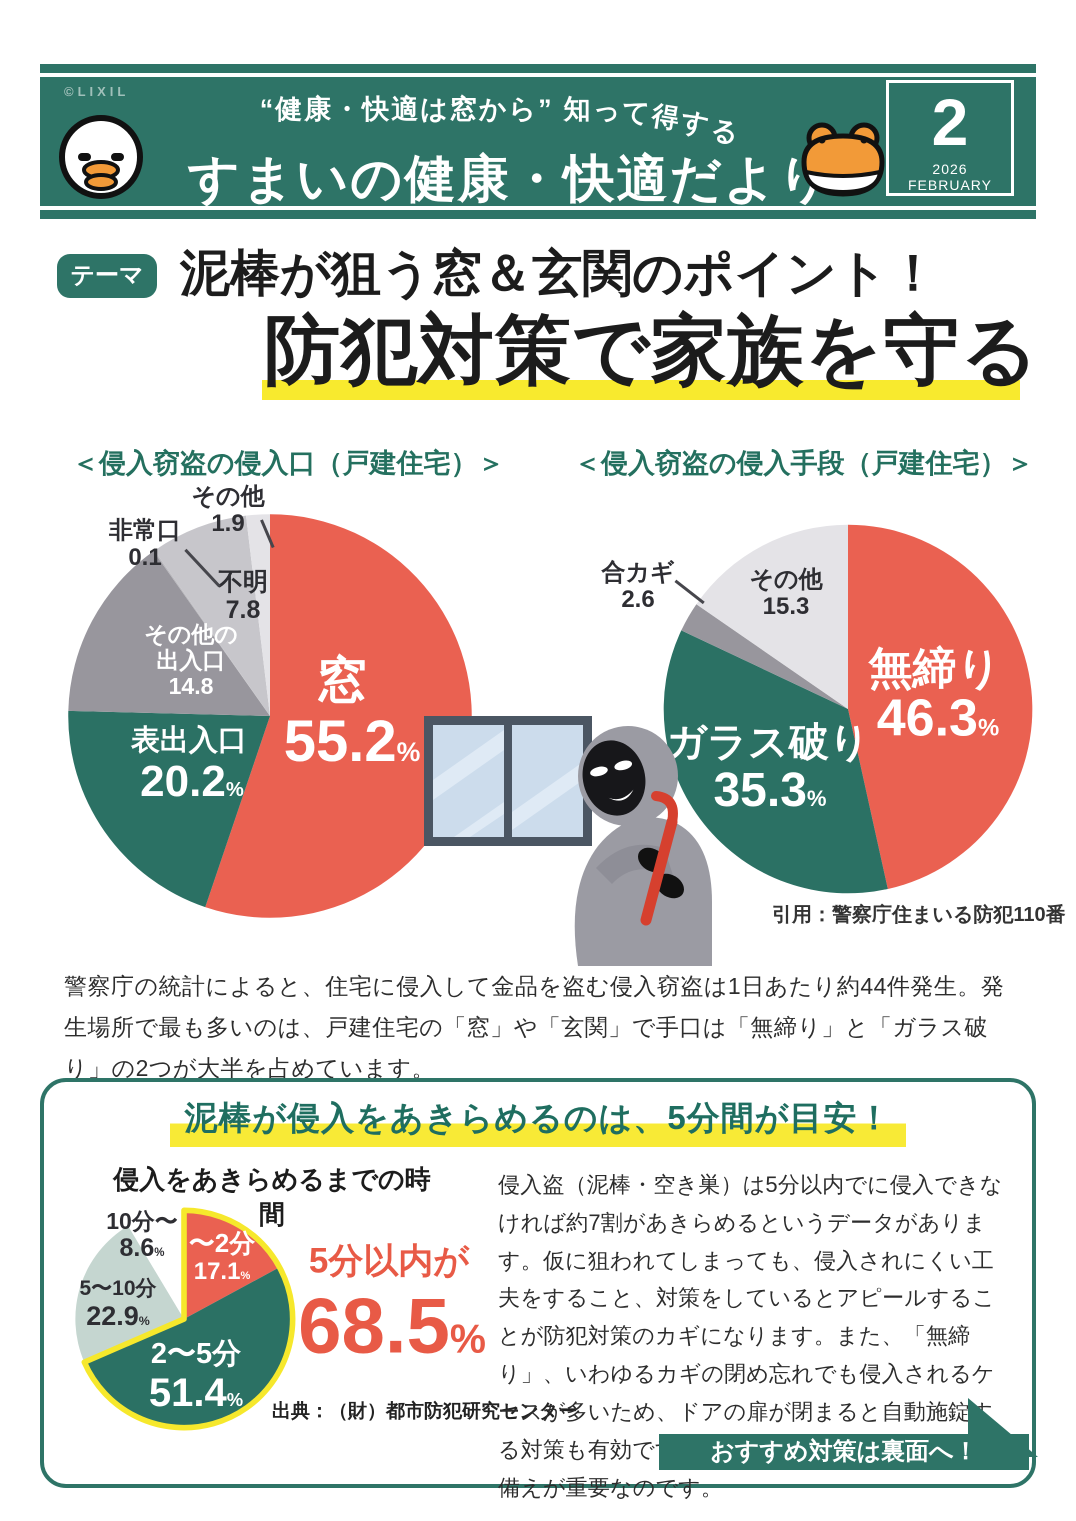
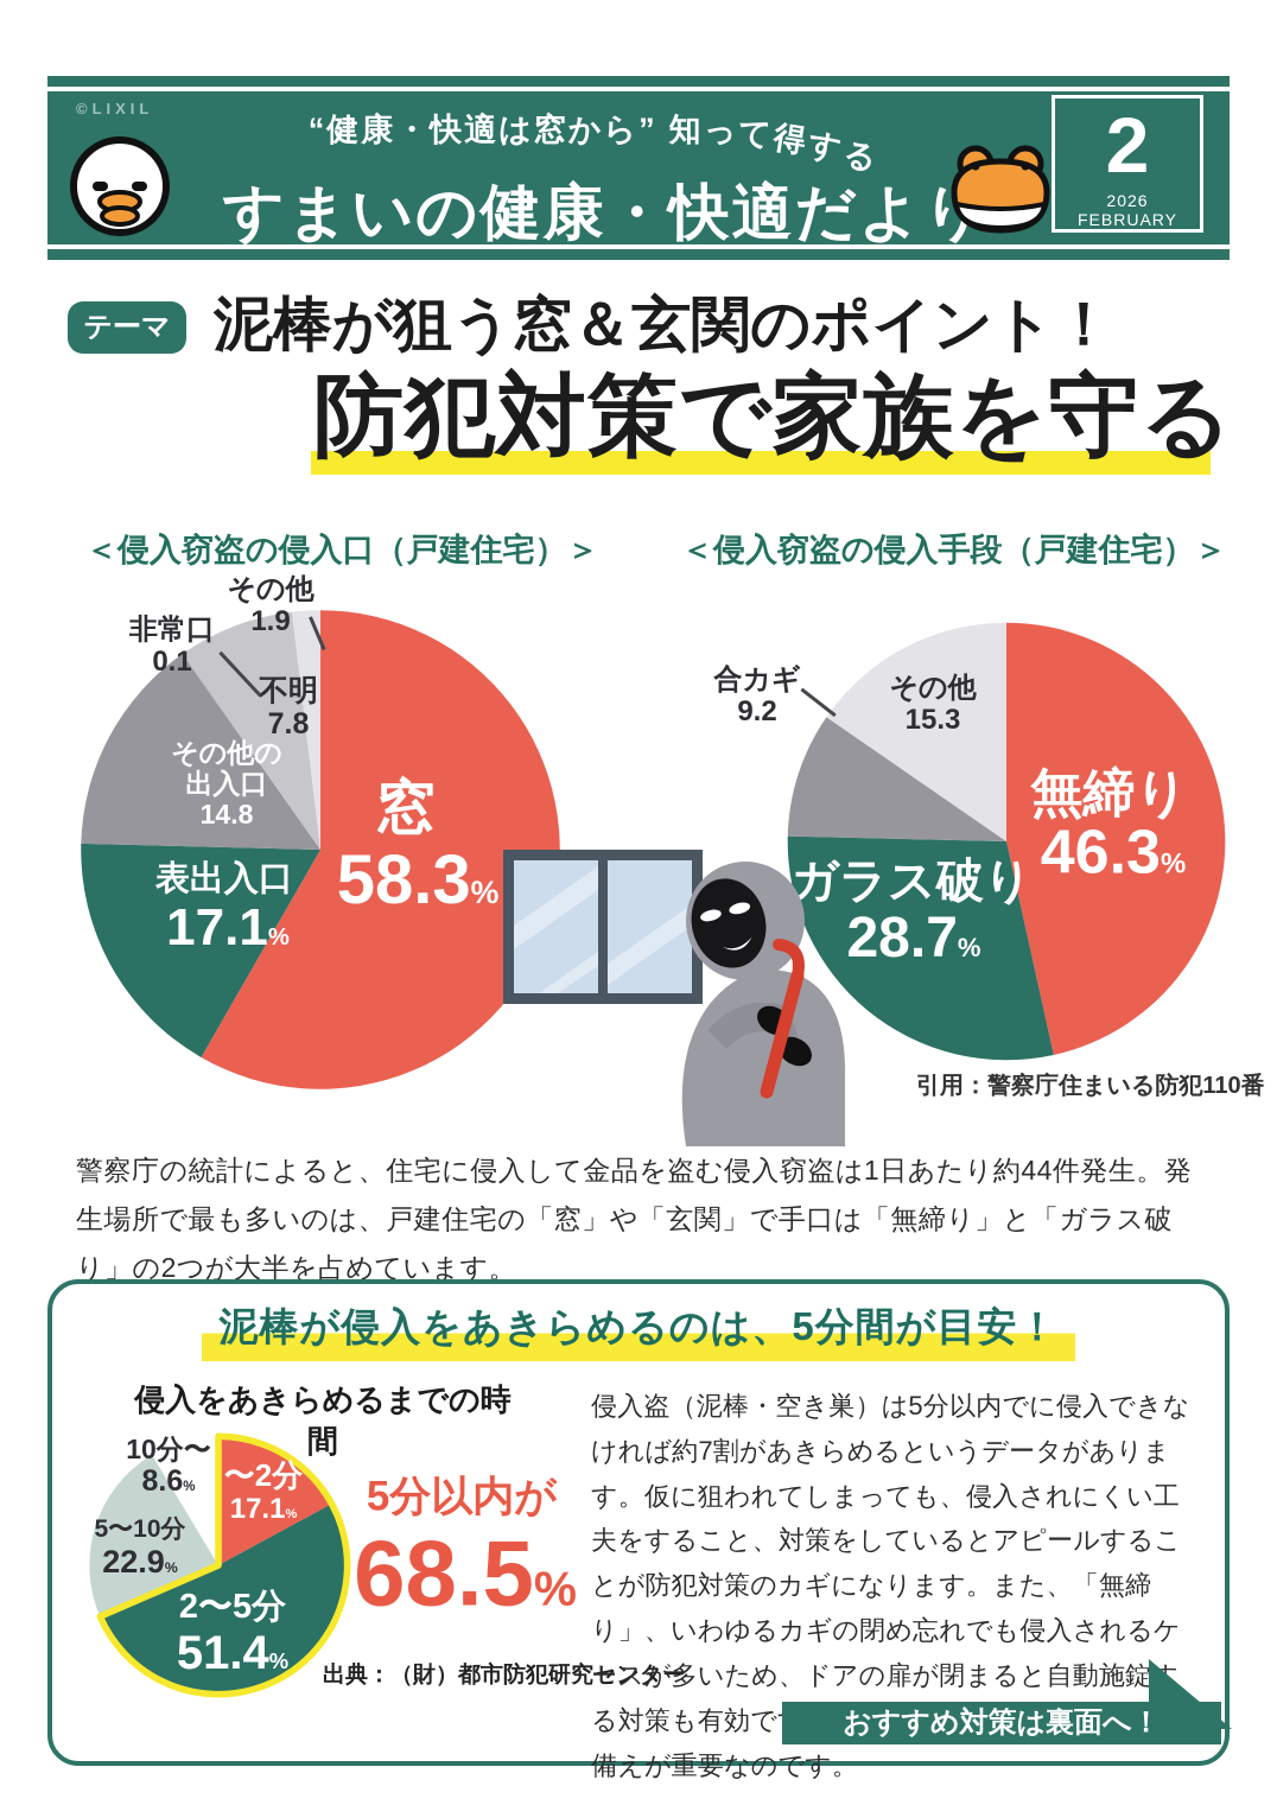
＜侵入窃盗の侵入口（戸建住宅）＞/窓: 55.2 -> 58.3
＜侵入窃盗の侵入口（戸建住宅）＞/表出入口: 20.2 -> 17.1
＜侵入窃盗の侵入手段（戸建住宅）＞/ガラス破り: 35.3 -> 28.7
＜侵入窃盗の侵入手段（戸建住宅）＞/合カギ: 2.6 -> 9.2
